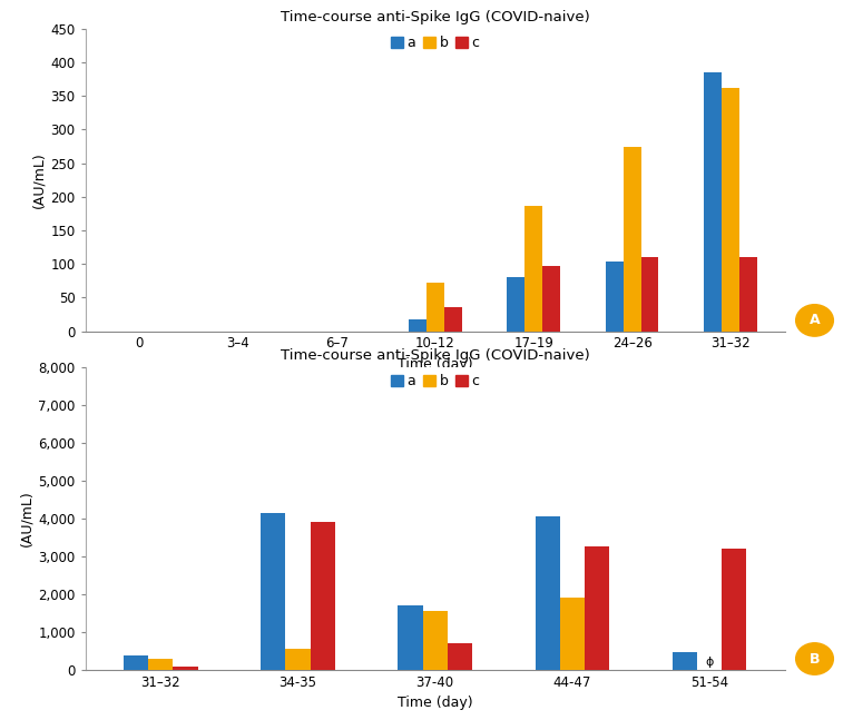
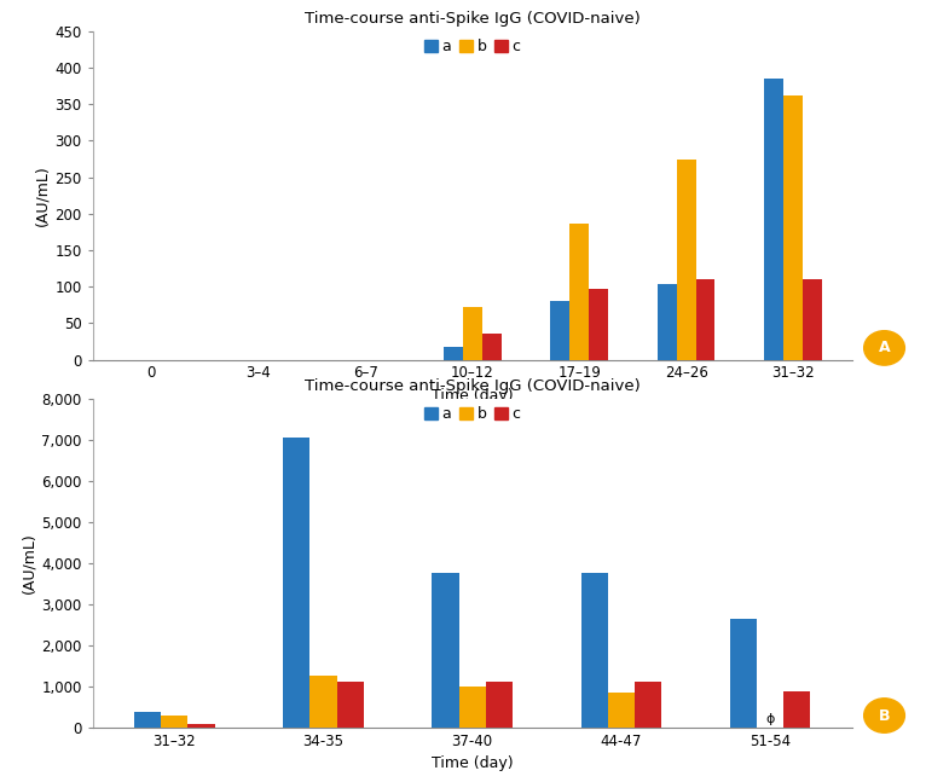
a/34-35: 4,150 -> 7,050
b/34-35: 550 -> 1,270
c/34-35: 3,900 -> 1,110
a/37-40: 1,700 -> 3,750
b/37-40: 1,550 -> 990
c/37-40: 700 -> 1,100
a/44-47: 4,050 -> 3,750
b/44-47: 1,900 -> 840
c/44-47: 3,250 -> 1,120
a/51-54: 450 -> 2,650
c/51-54: 3,200 -> 880
